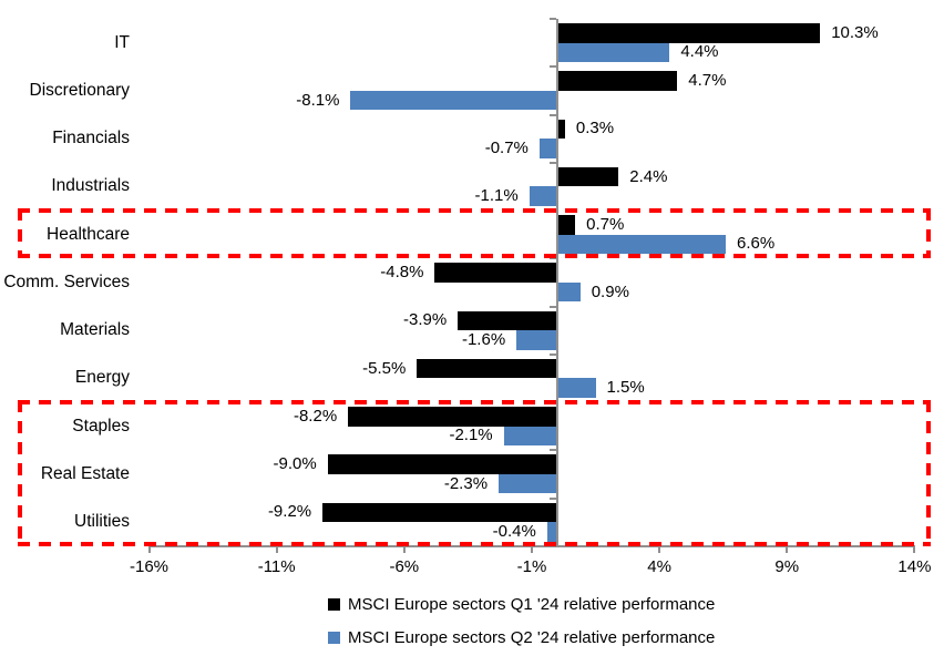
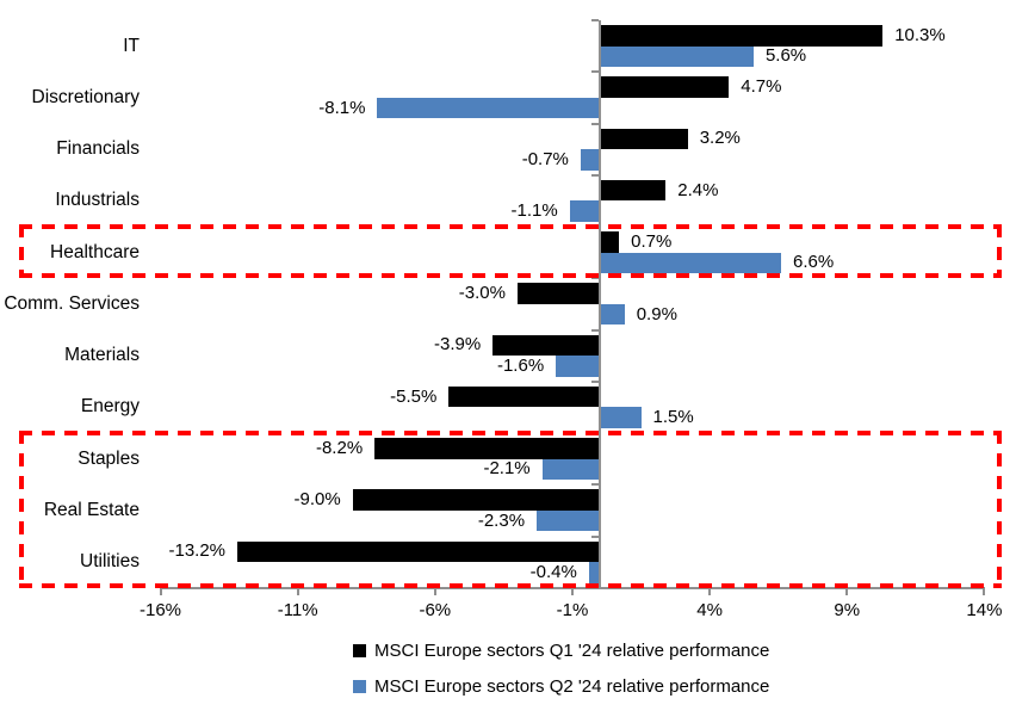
MSCI Europe sectors Q2 '24 relative performance/IT: 4.4% -> 5.6%
MSCI Europe sectors Q1 '24 relative performance/Financials: 0.3% -> 3.2%
MSCI Europe sectors Q1 '24 relative performance/Comm. Services: -4.8% -> -3.0%
MSCI Europe sectors Q1 '24 relative performance/Utilities: -9.2% -> -13.2%
